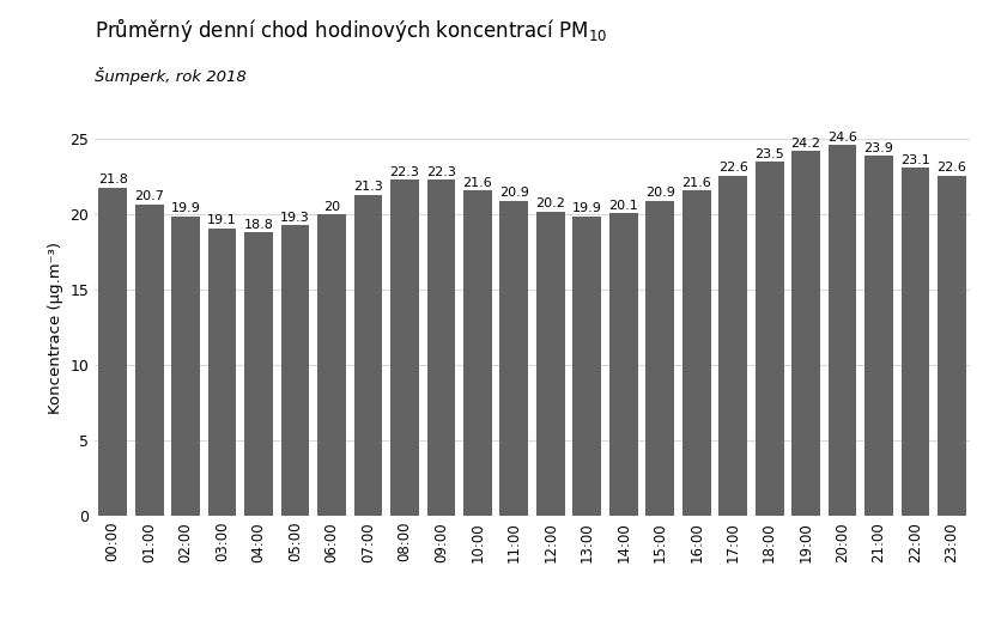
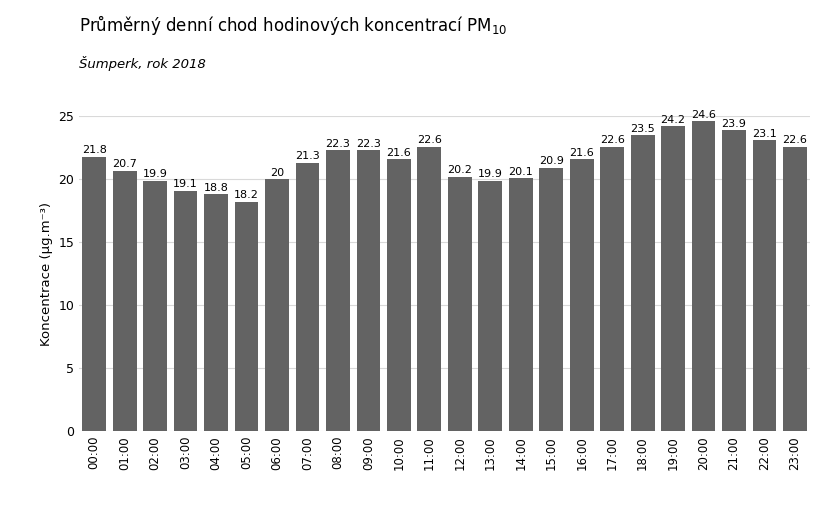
05:00: 19.3 -> 18.2
11:00: 20.9 -> 22.6
